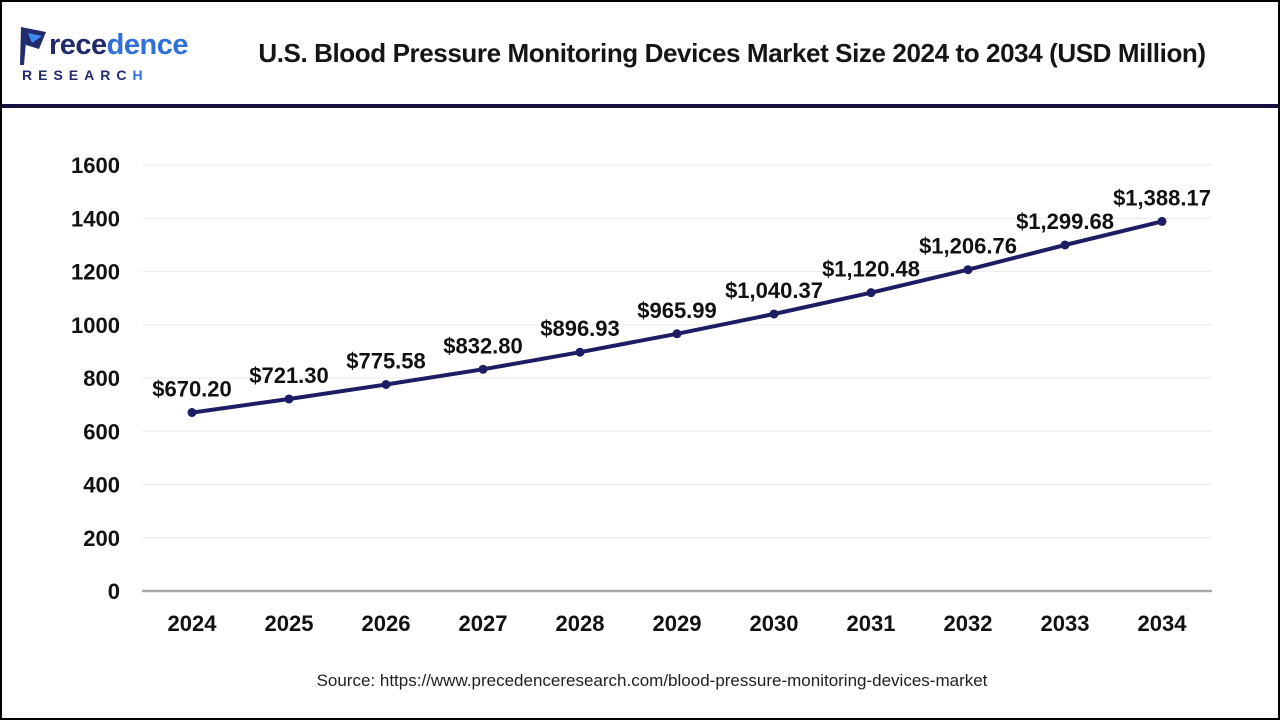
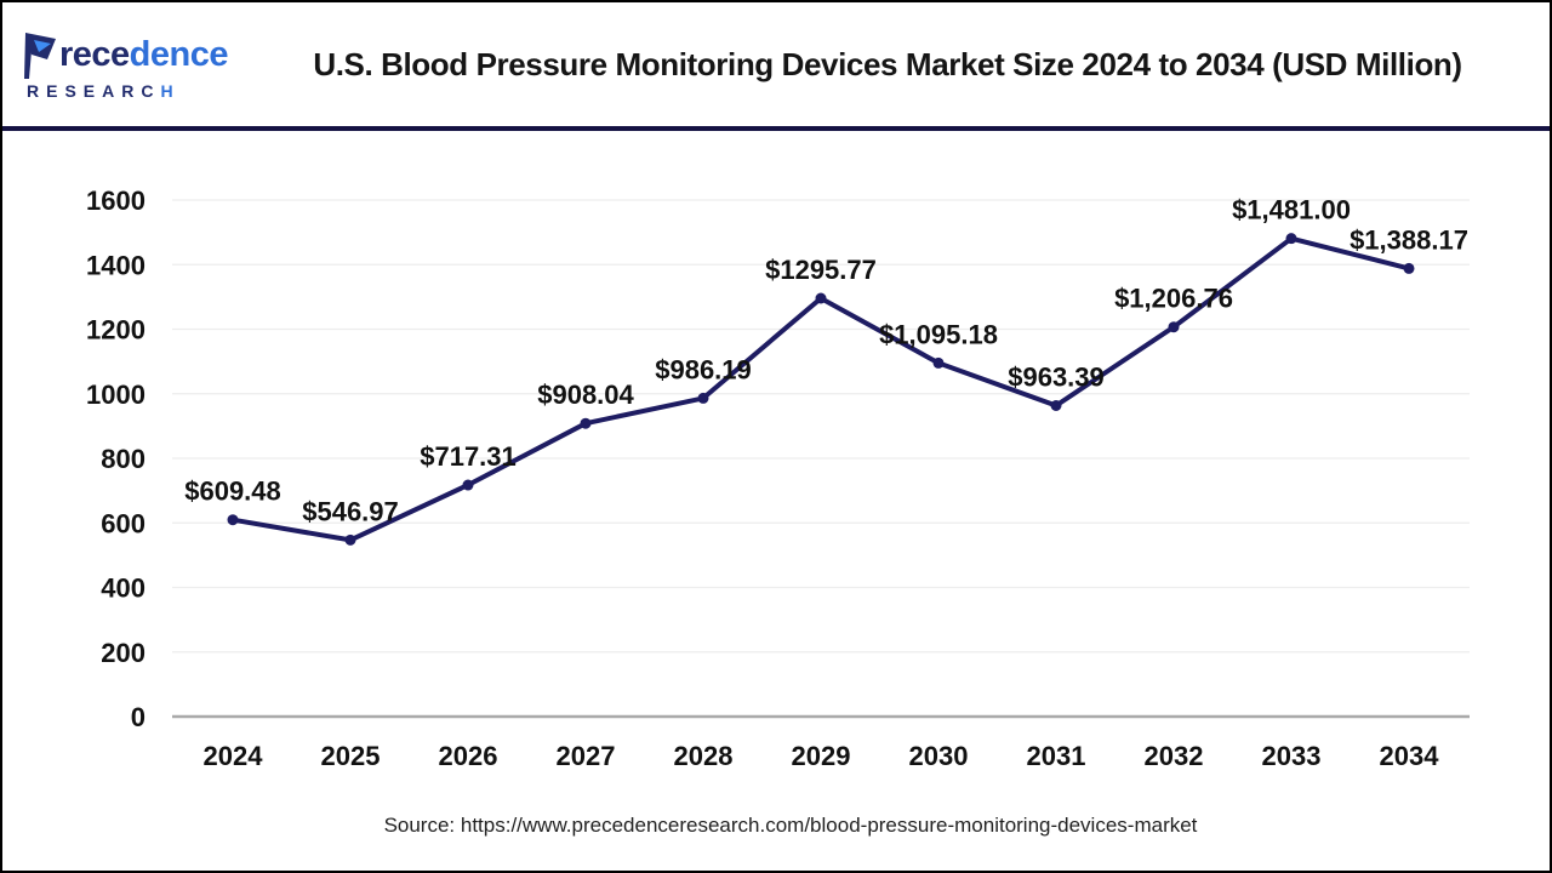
2024: $670.20 -> $609.48
2025: $721.30 -> $546.97
2026: $775.58 -> $717.31
2027: $832.80 -> $908.04
2028: $896.93 -> $986.19
2029: $965.99 -> $1295.77
2030: $1,040.37 -> $1,095.18
2031: $1,120.48 -> $963.39
2033: $1,299.68 -> $1,481.00
